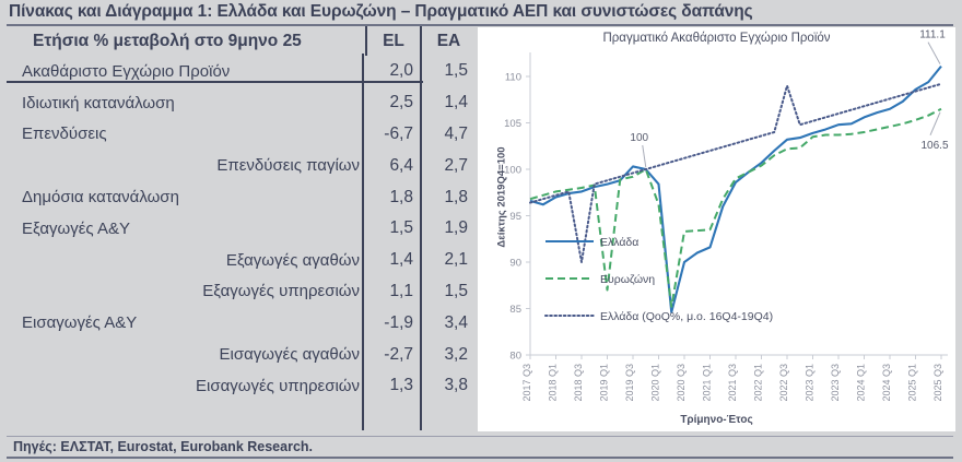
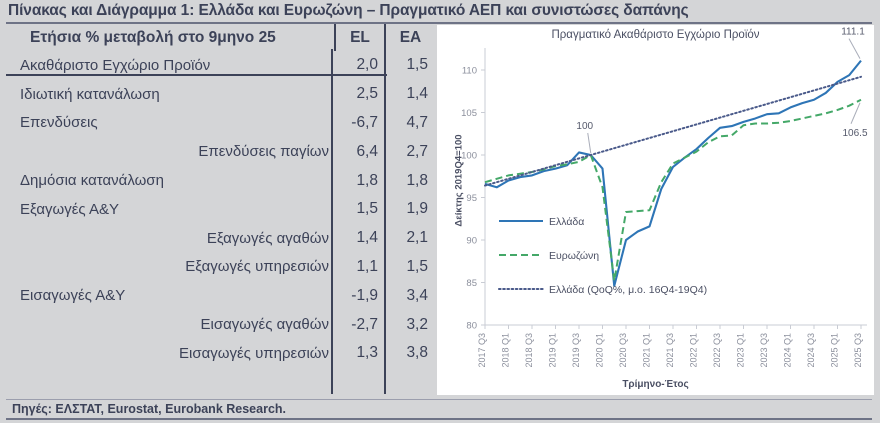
Ελλάδα (QoQ%, μ.ο. 16Q4-19Q4)/2018 Q3: 90 -> 98
Ευρωζώνη/2019 Q1: 87 -> 99
Ελλάδα (QoQ%, μ.ο. 16Q4-19Q4)/2022 Q3: 109 -> 104
